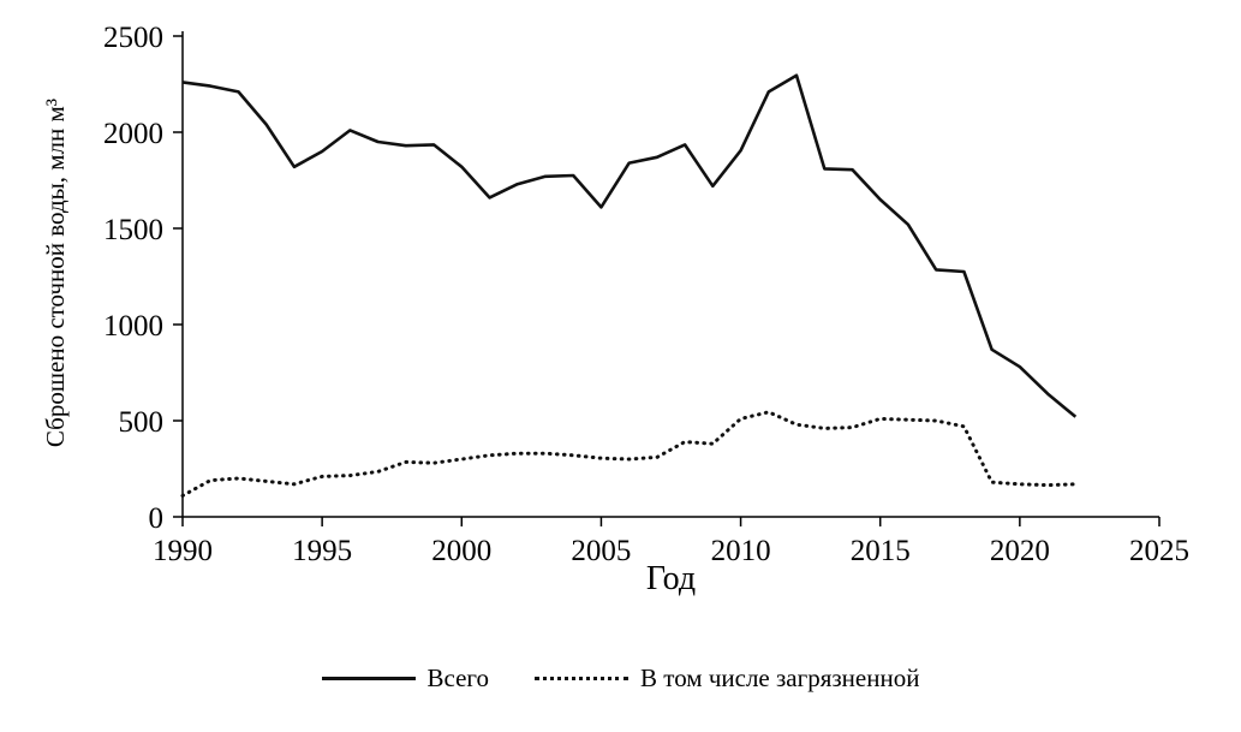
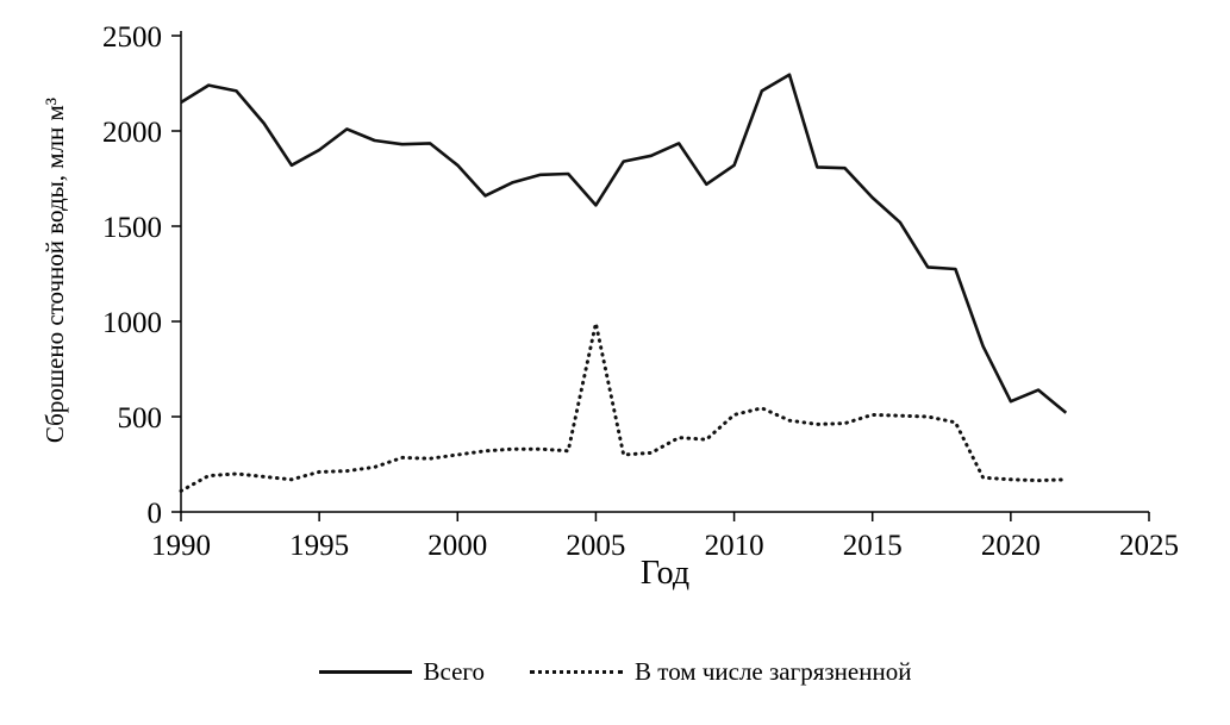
Всего/1990: 2260 -> 2150
В том числе загрязненной/2005: 300 -> 990
Всего/2010: 1900 -> 1820
Всего/2020: 780 -> 580
